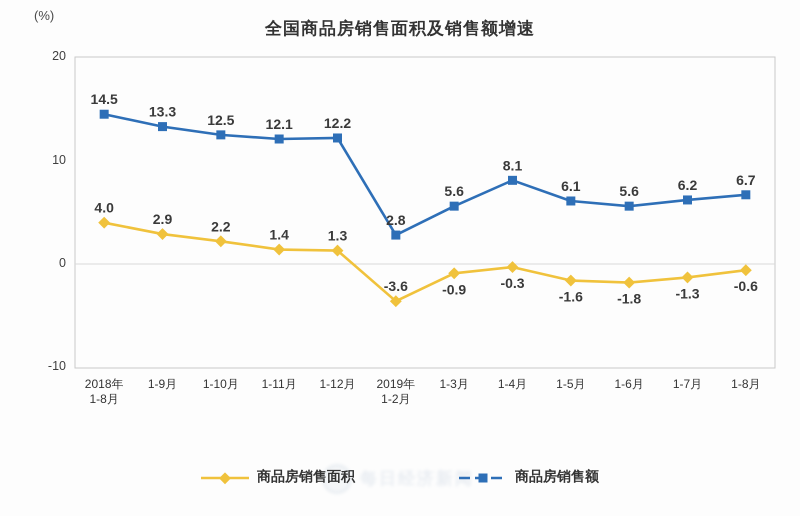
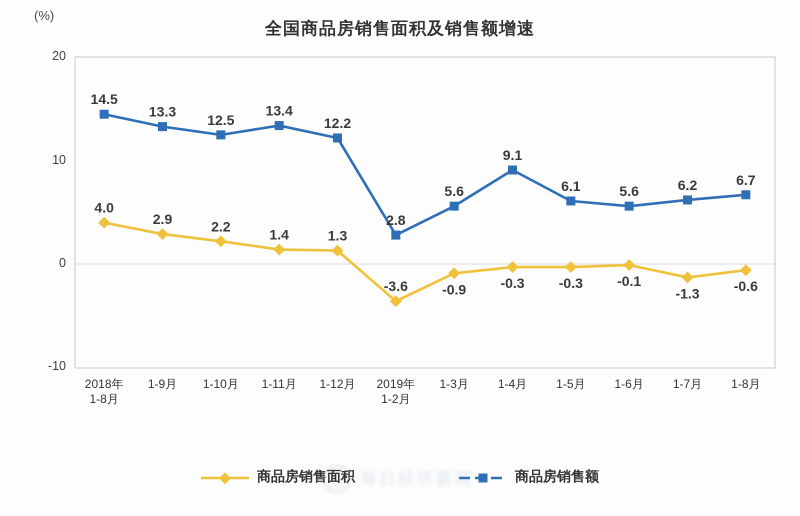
商品房销售额/1-11月: 12.1 -> 13.4
商品房销售额/1-4月: 8.1 -> 9.1
商品房销售面积/1-5月: -1.6 -> -0.3
商品房销售面积/1-6月: -1.8 -> -0.1
